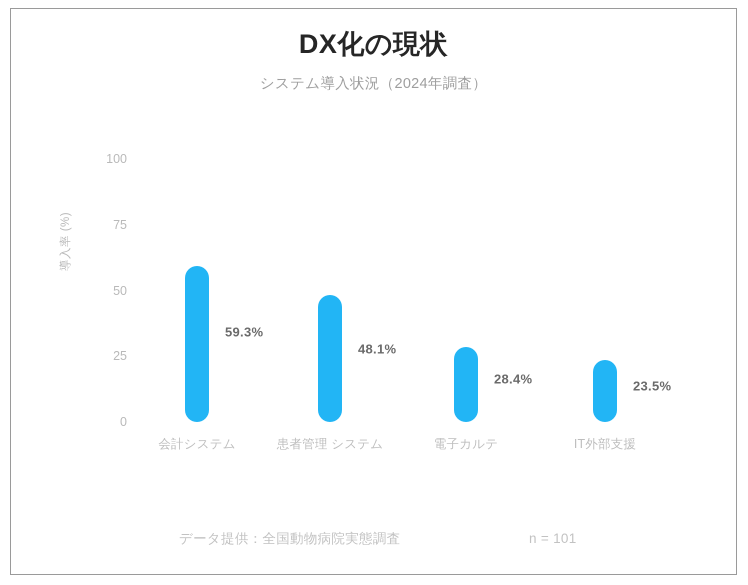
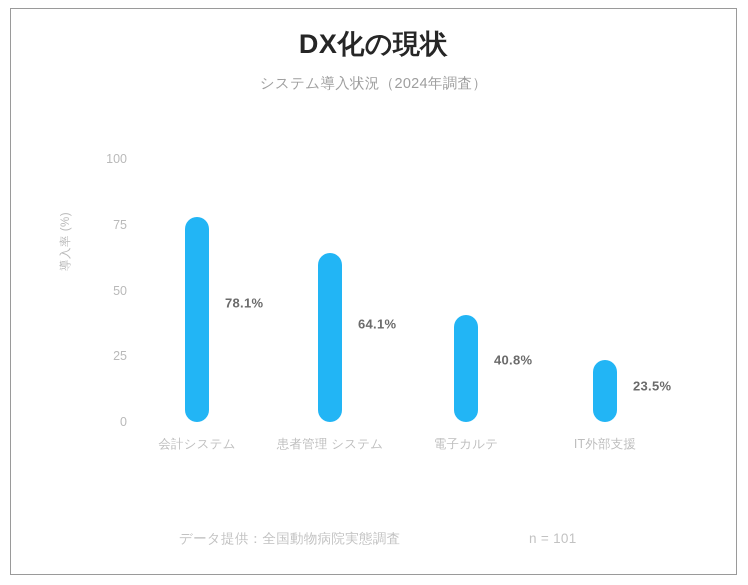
会計システム: 59.3% -> 78.1%
患者管理 システム: 48.1% -> 64.1%
電子カルテ: 28.4% -> 40.8%
